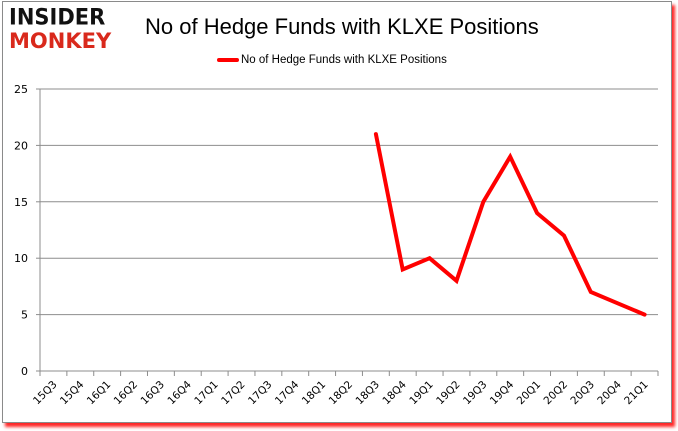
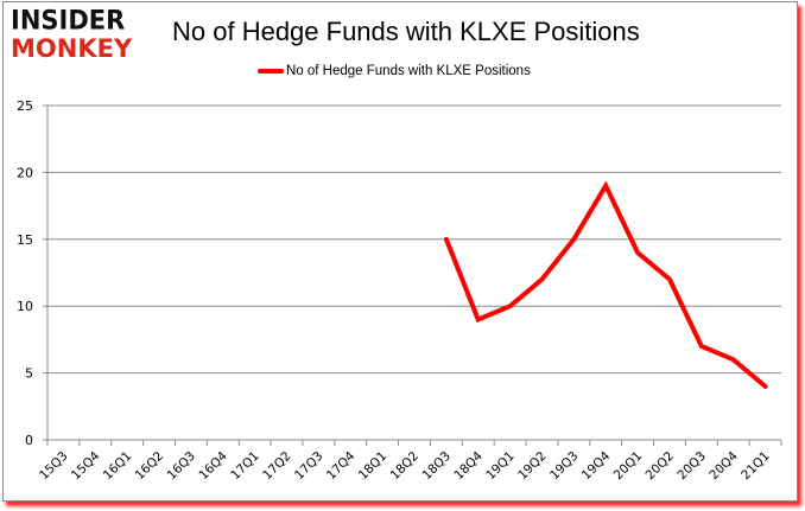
18Q3: 21 -> 15
19Q2: 8 -> 12
21Q1: 5 -> 4
